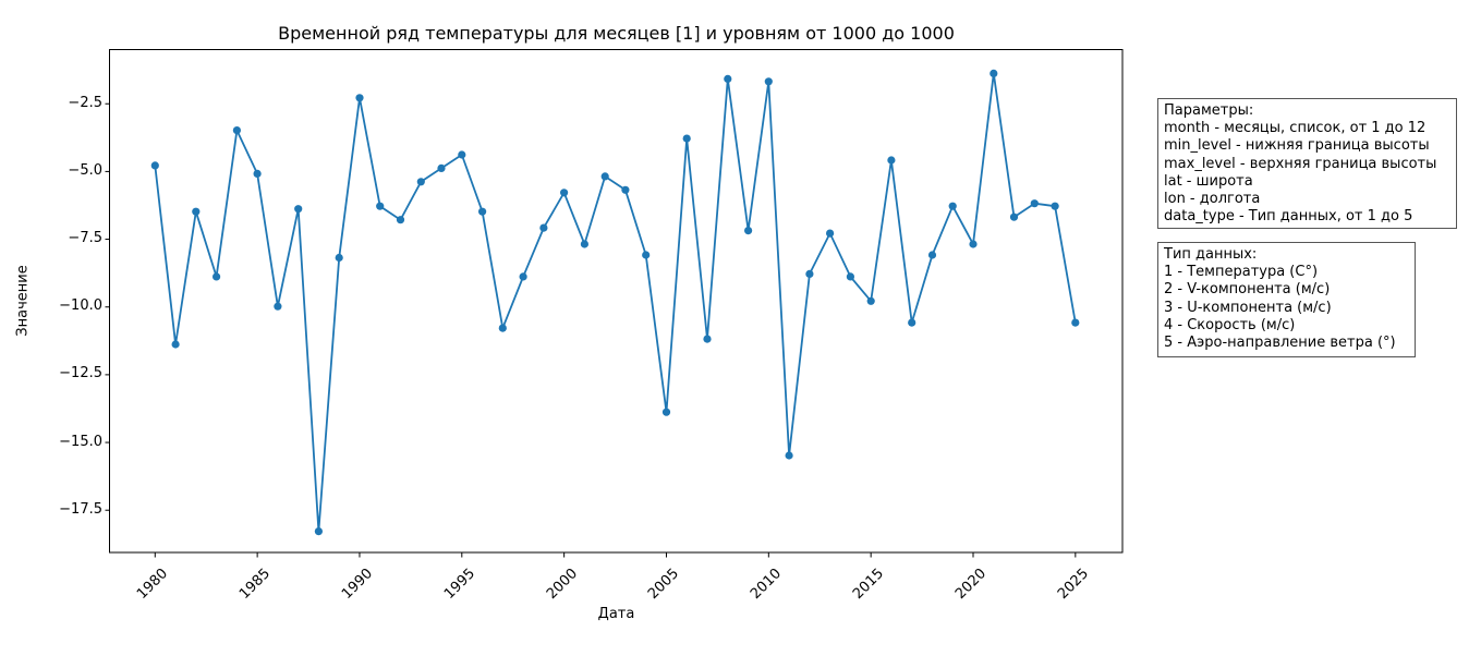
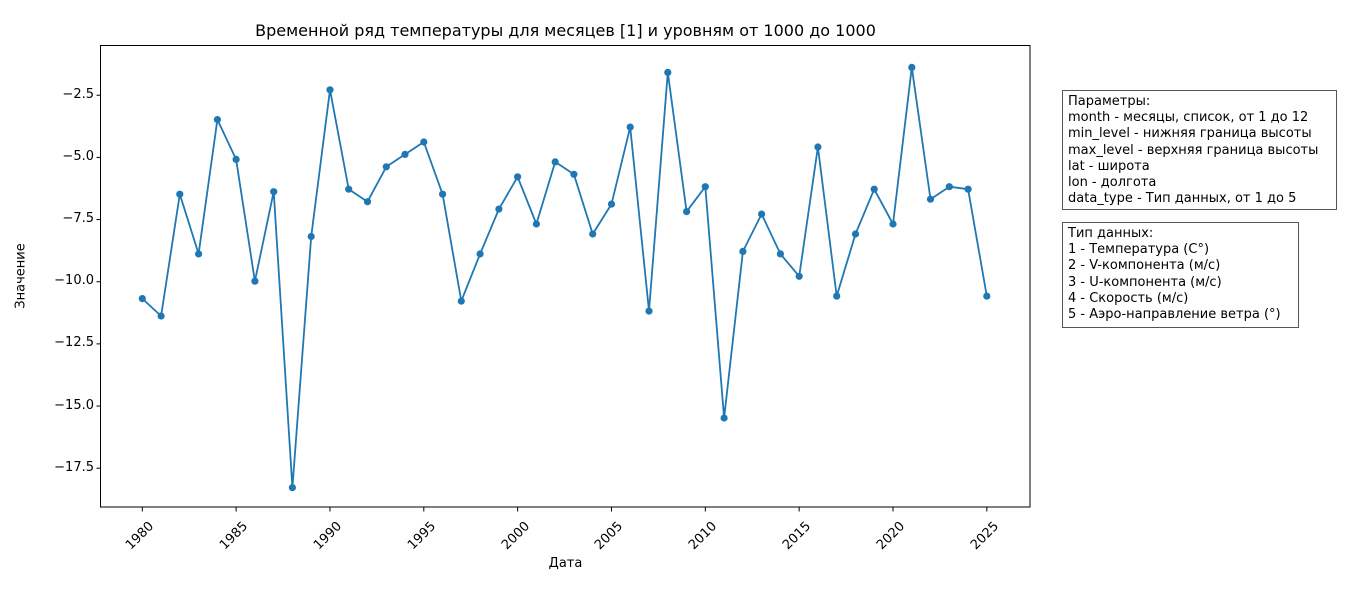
1980: -4.8 -> -10.7
2005: -13.9 -> -6.9
2010: -1.7 -> -6.2
